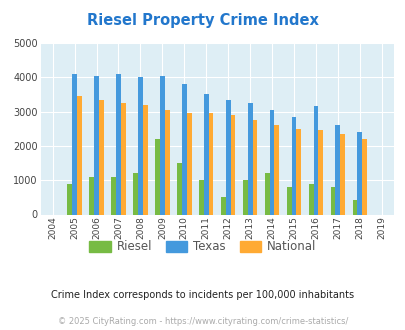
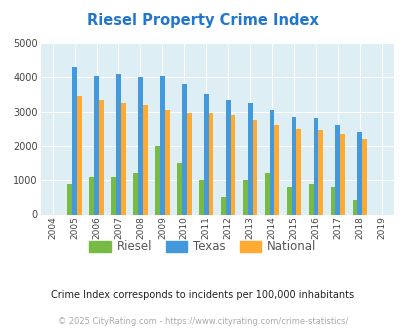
Texas/2005: 4100 -> 4300
Riesel/2009: 2200 -> 2000
Texas/2016: 3150 -> 2800
